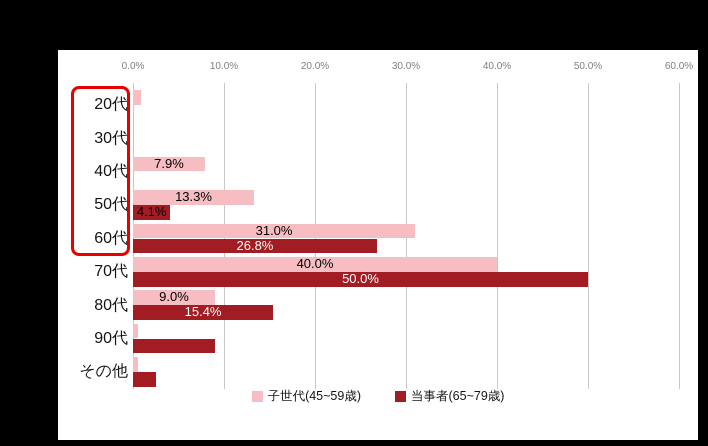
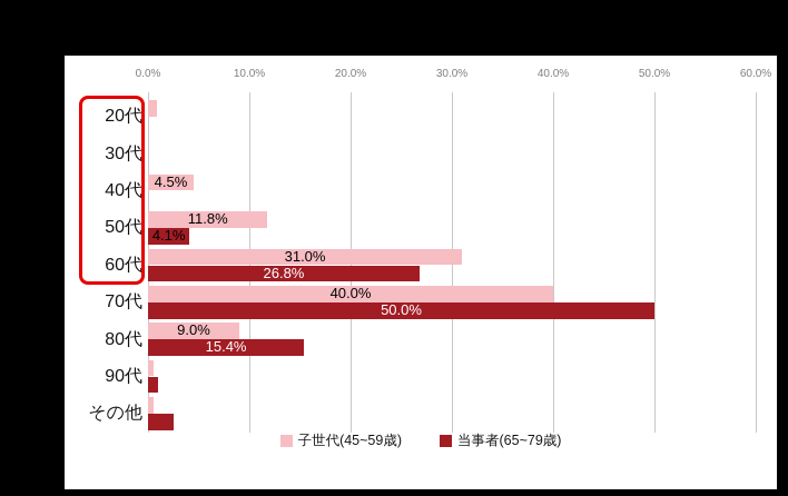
子世代(45~59歳)/40代: 7.9% -> 4.5%
子世代(45~59歳)/50代: 13.3% -> 11.8%
当事者(65~79歳)/90代: 9% -> 1%
